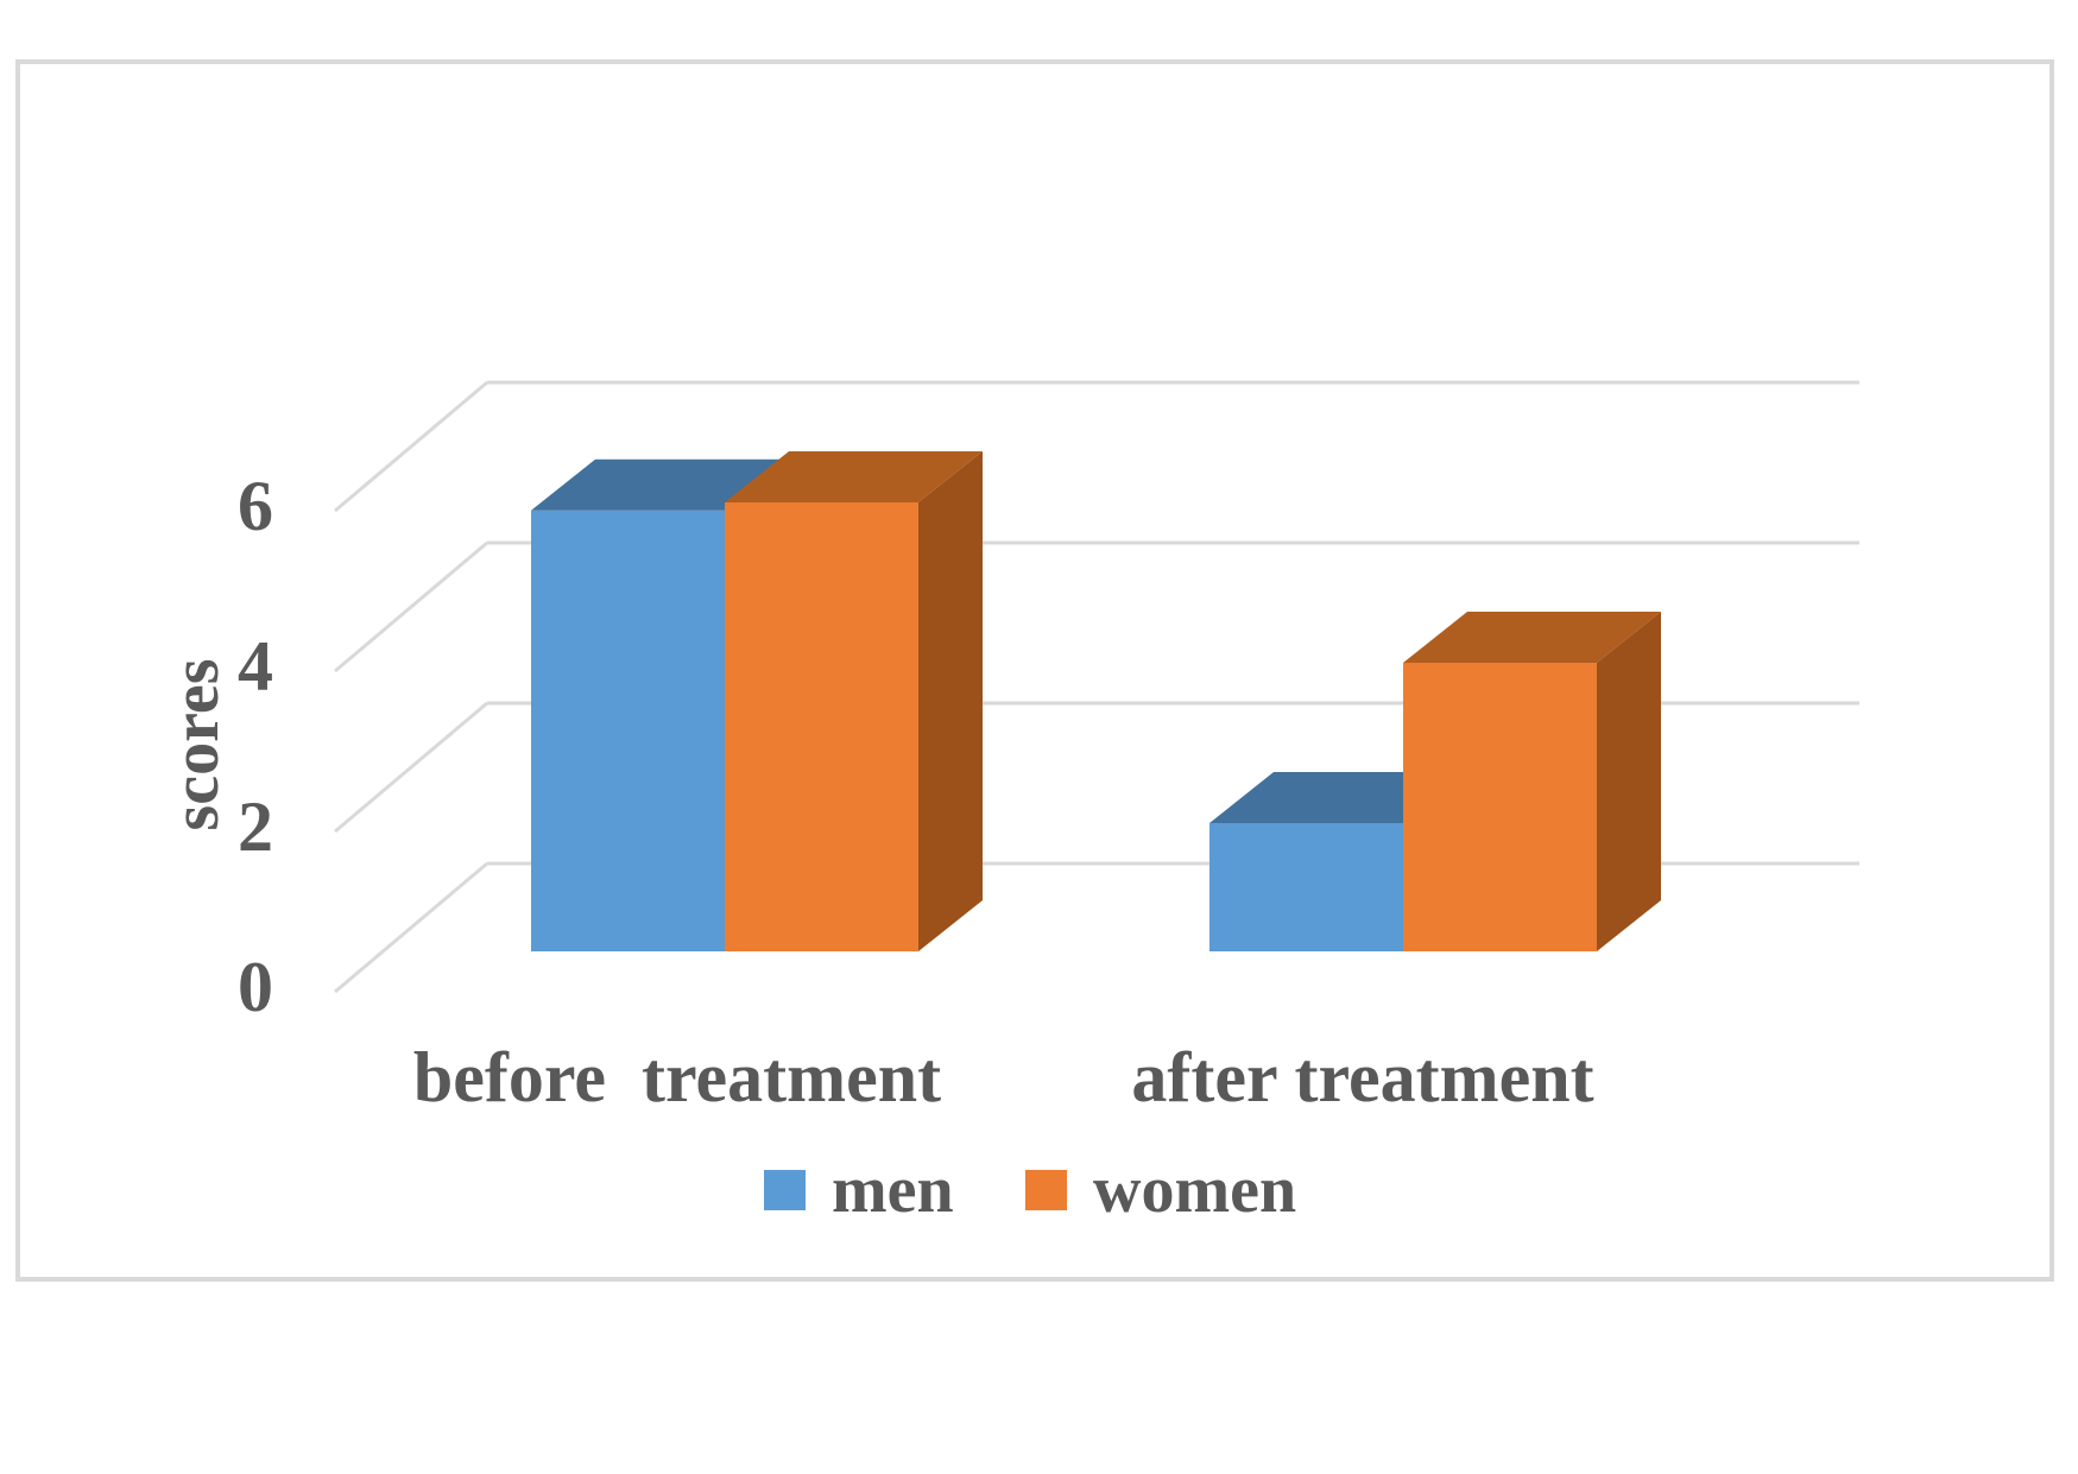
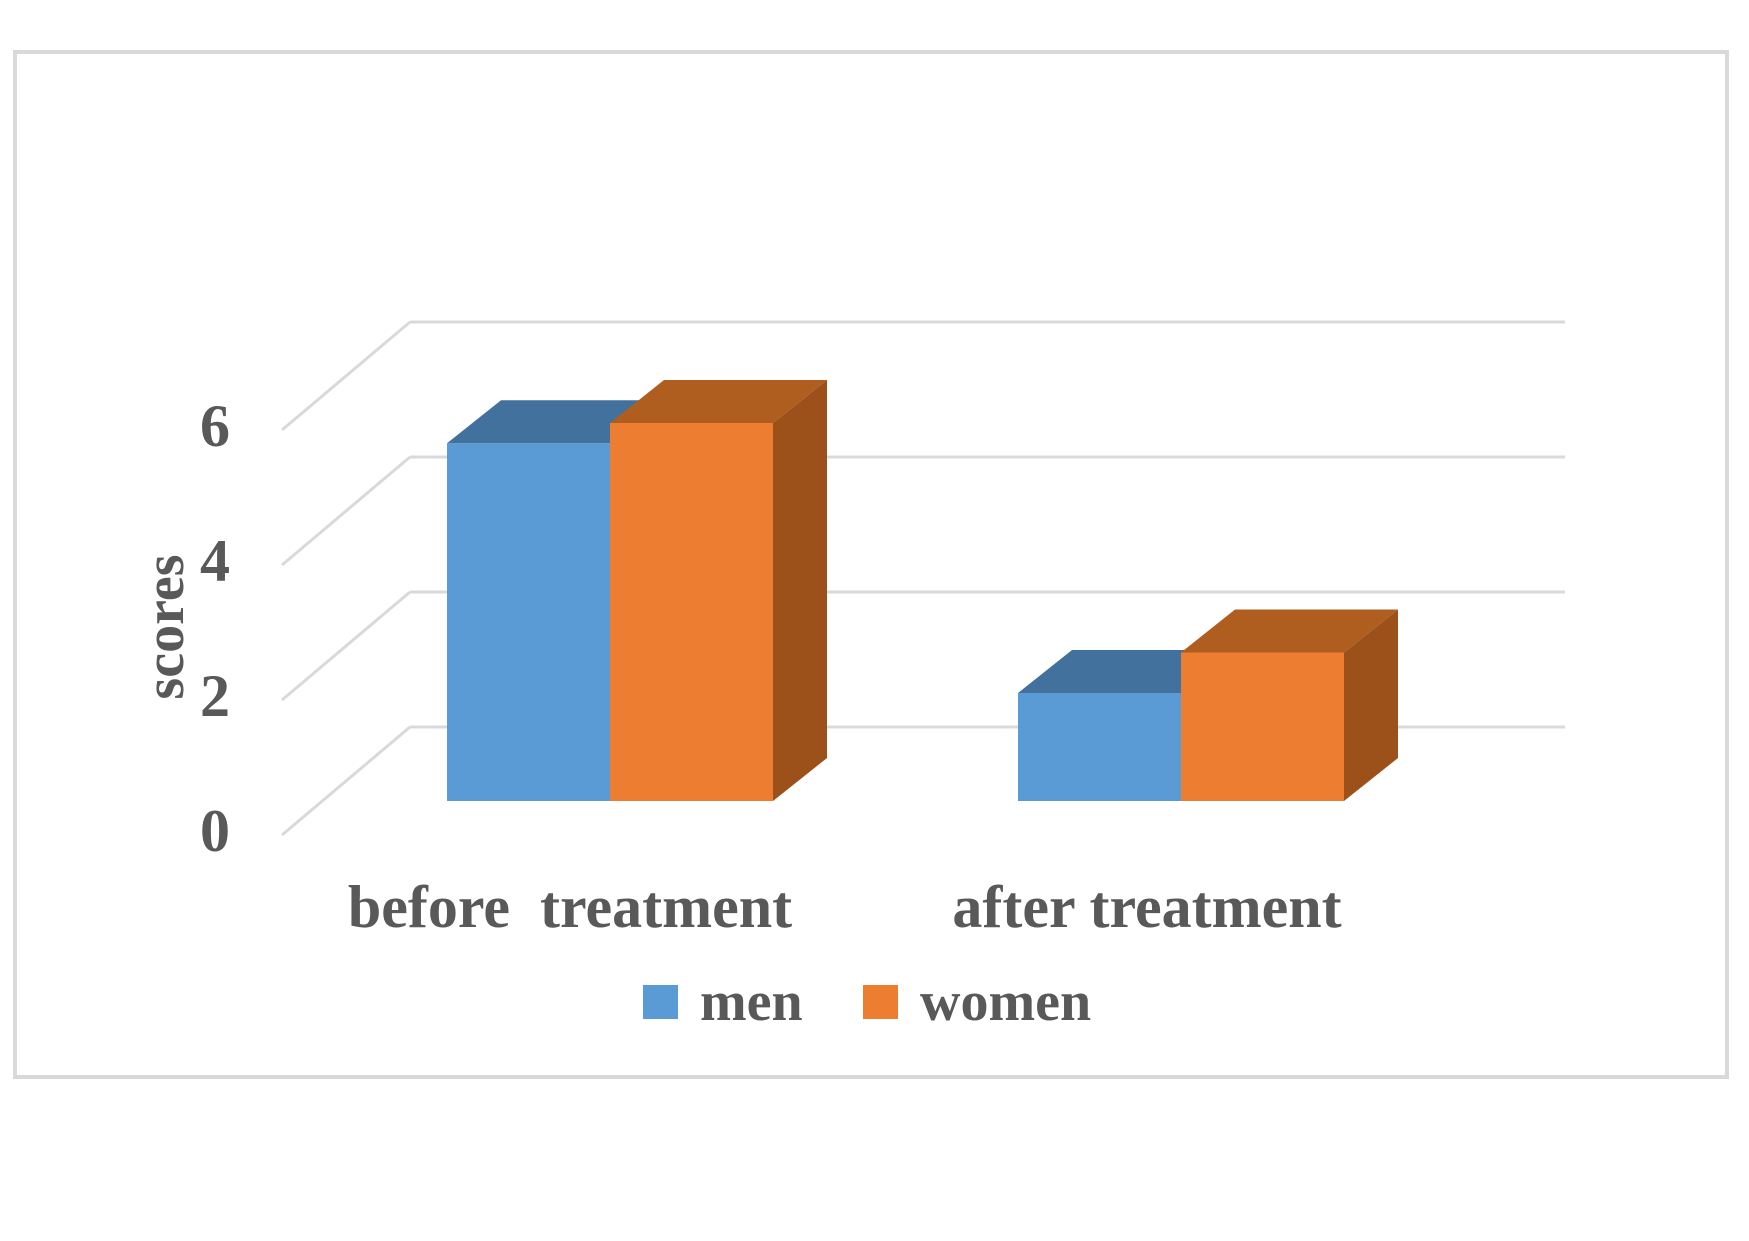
men/before treatment: 5.5 -> 5.3
women/after treatment: 3.6 -> 2.2
